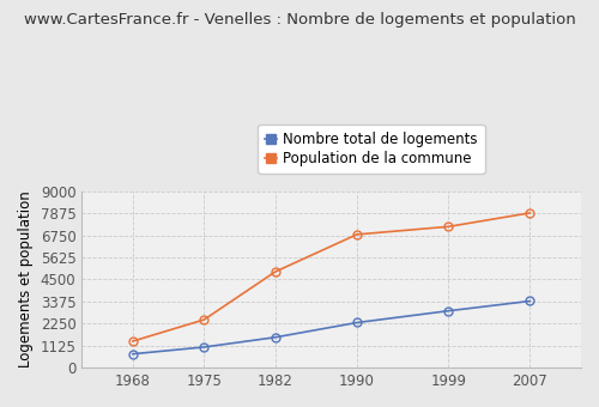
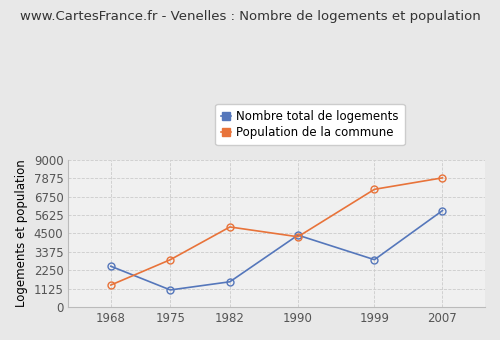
Nombre total de logements/1968: 700 -> 2500
Population de la commune/1975: 2400 -> 2900
Nombre total de logements/1990: 2300 -> 4400
Population de la commune/1990: 6800 -> 4300
Nombre total de logements/2007: 3400 -> 5900
